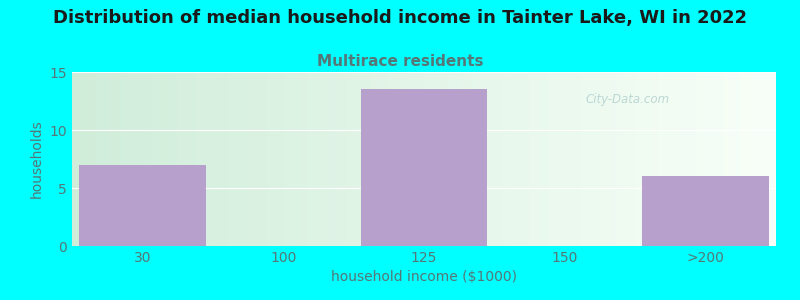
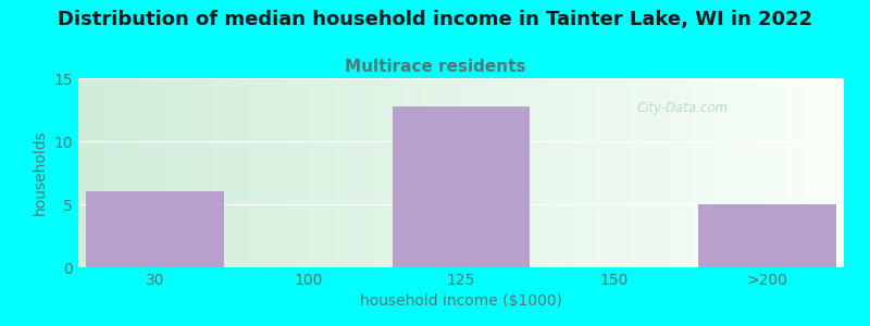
30: 7.0 -> 6.0
125: 13.5 -> 12.8
>200: 6.0 -> 5.0
